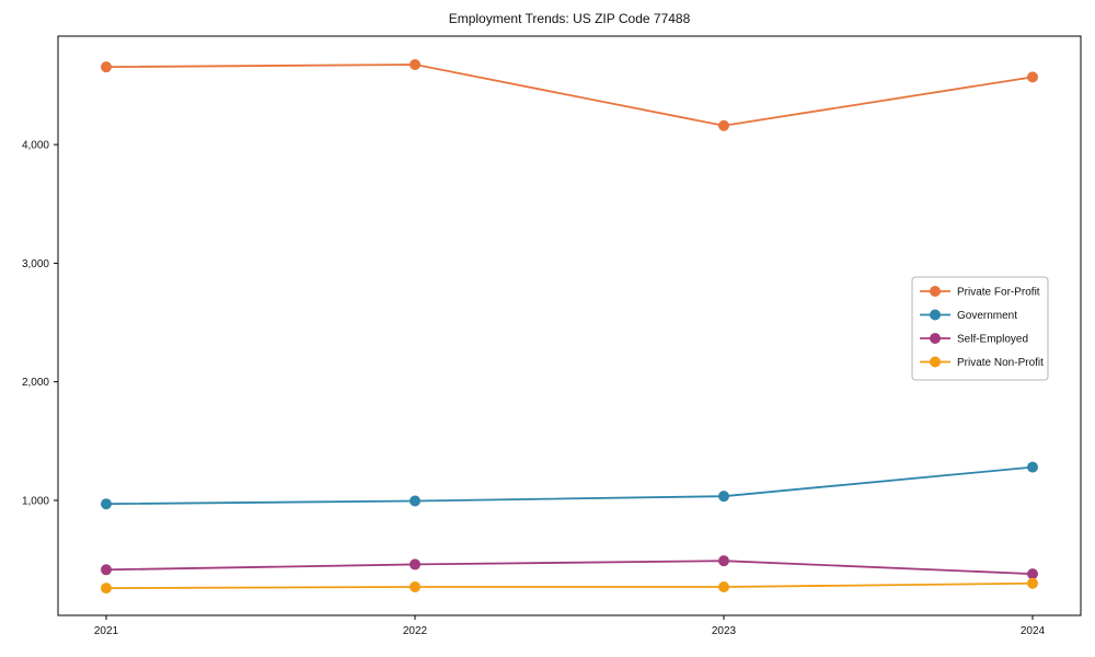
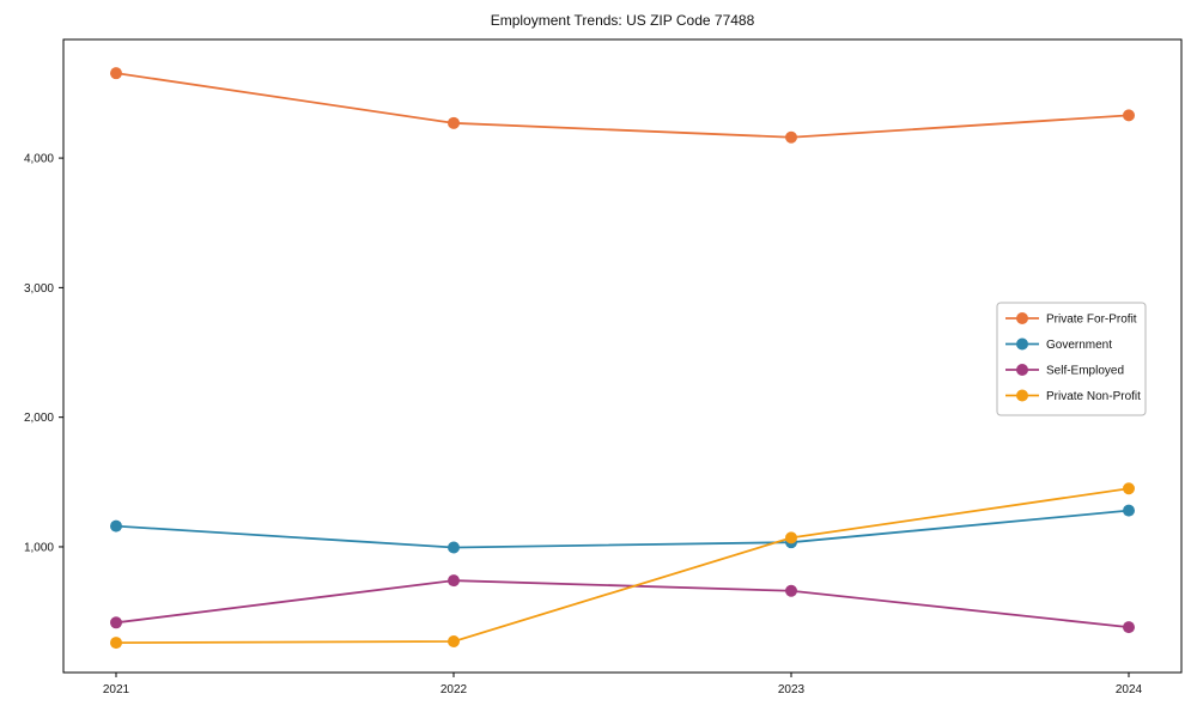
Government/2021: 970 -> 1160
Private For-Profit/2022: 4680 -> 4270
Self-Employed/2022: 460 -> 740
Self-Employed/2023: 490 -> 660
Private Non-Profit/2023: 270 -> 1070
Private For-Profit/2024: 4570 -> 4330
Private Non-Profit/2024: 300 -> 1450
